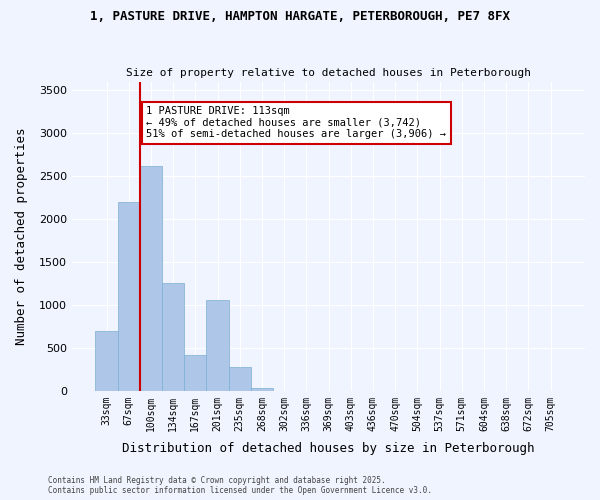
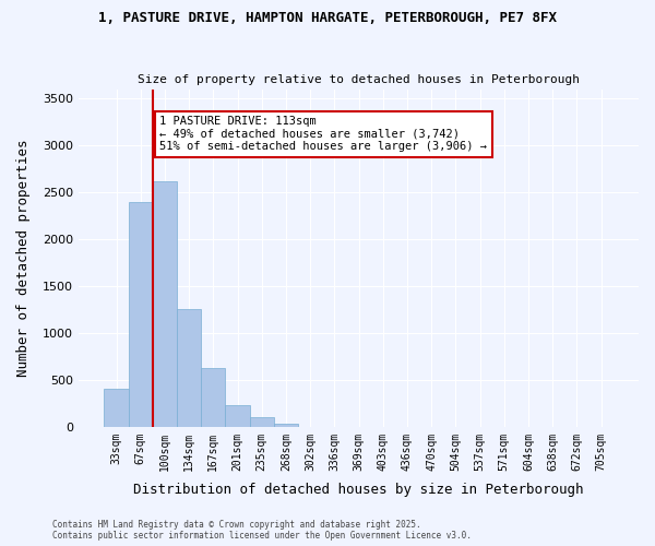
33sqm: 700 -> 400
67sqm: 2200 -> 2400
167sqm: 420 -> 620
201sqm: 1060 -> 230
235sqm: 280 -> 100
